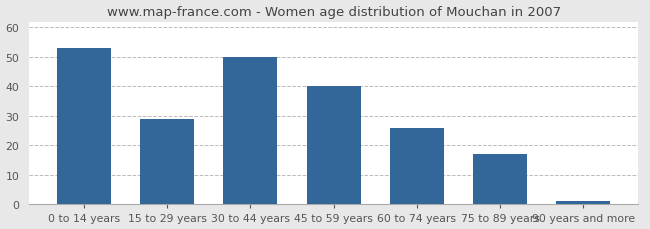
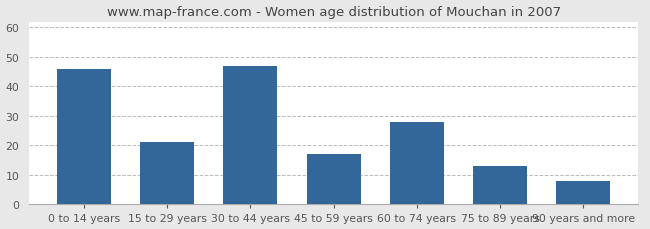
0 to 14 years: 53 -> 46
15 to 29 years: 29 -> 21
30 to 44 years: 50 -> 47
45 to 59 years: 40 -> 17
60 to 74 years: 26 -> 28
75 to 89 years: 17 -> 13
90 years and more: 1 -> 8
